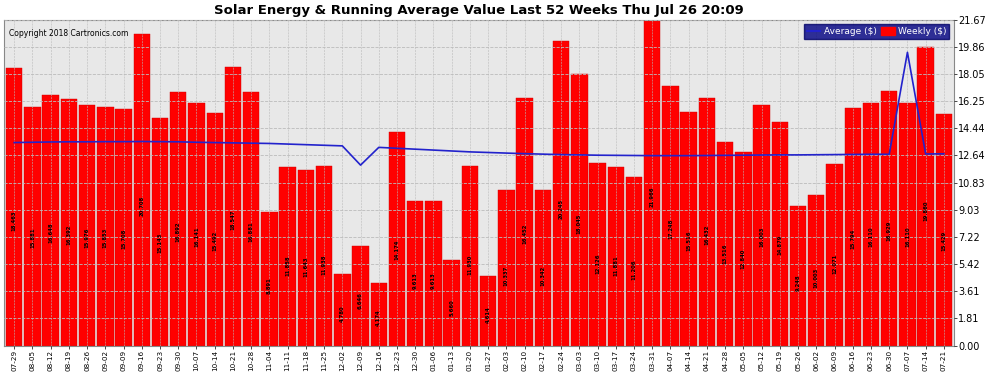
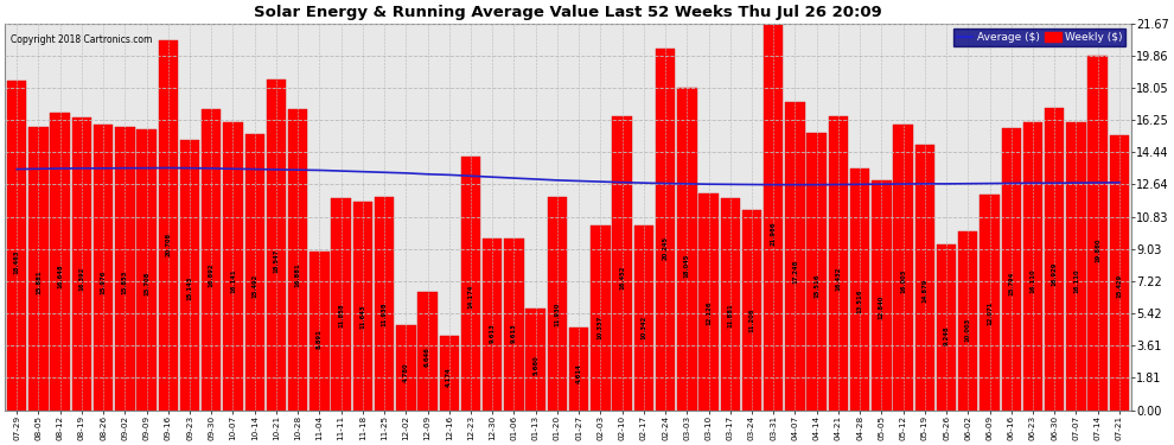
Average ($)/12-09: 12.0 -> 13.2
Average ($)/07-07: 19.5 -> 12.7
